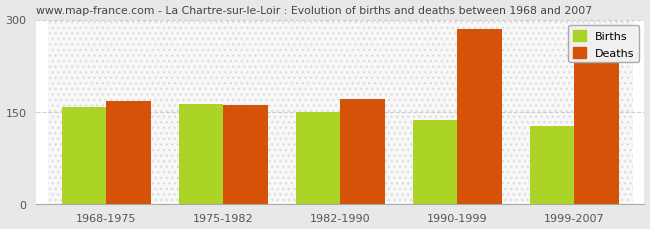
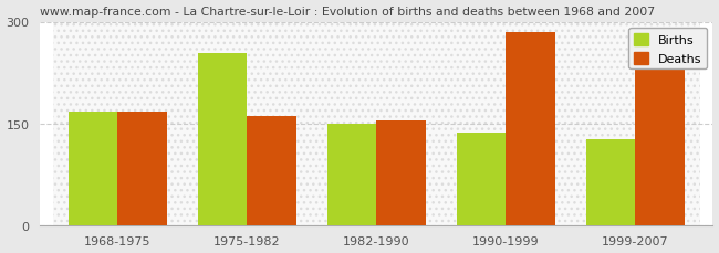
Births/1968-1975: 158 -> 168
Births/1975-1982: 162 -> 254
Deaths/1982-1990: 171 -> 154
